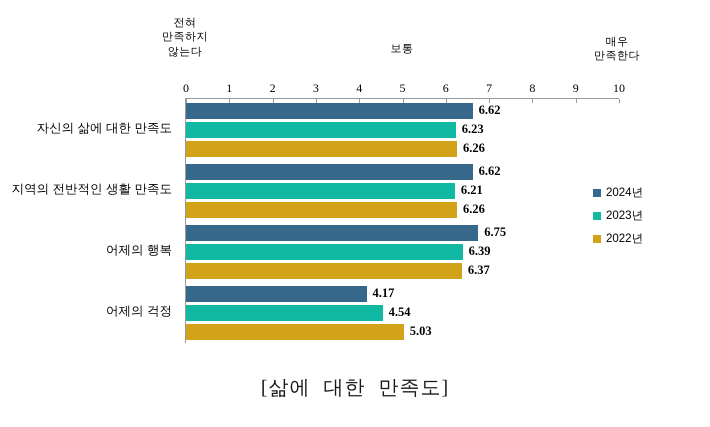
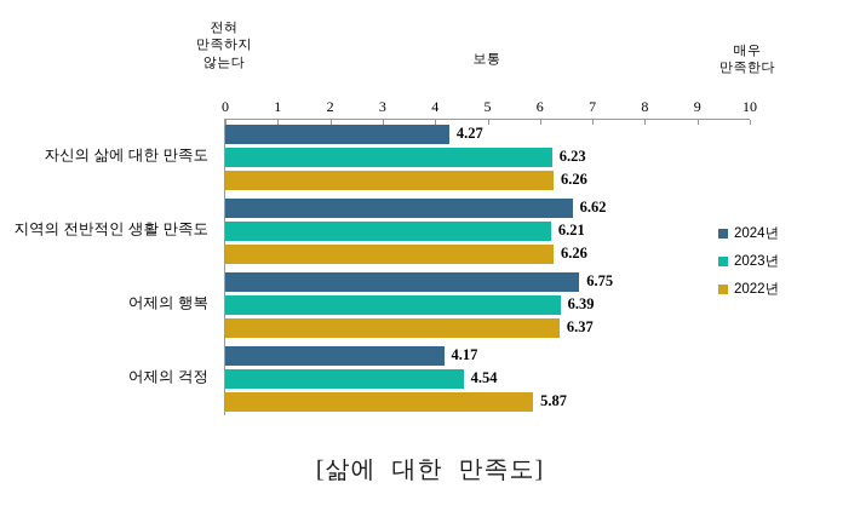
2024년/자신의 삶에 대한 만족도: 6.62 -> 4.27
2022년/어제의 걱정: 5.03 -> 5.87
